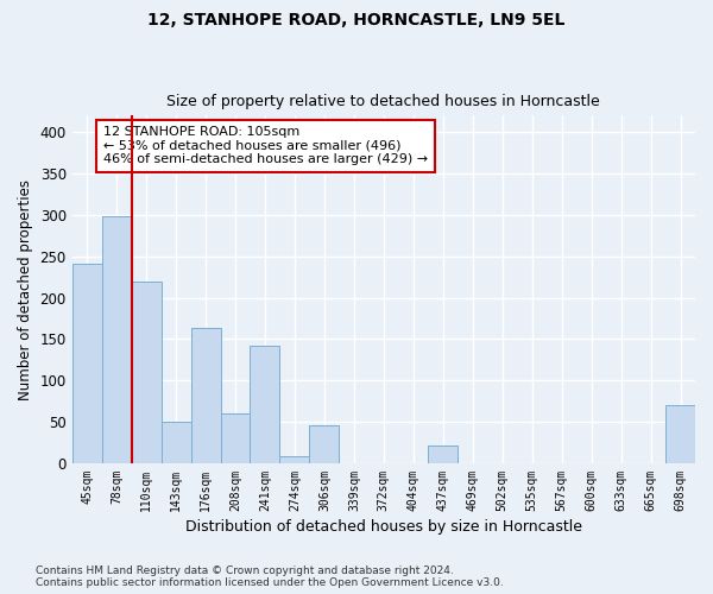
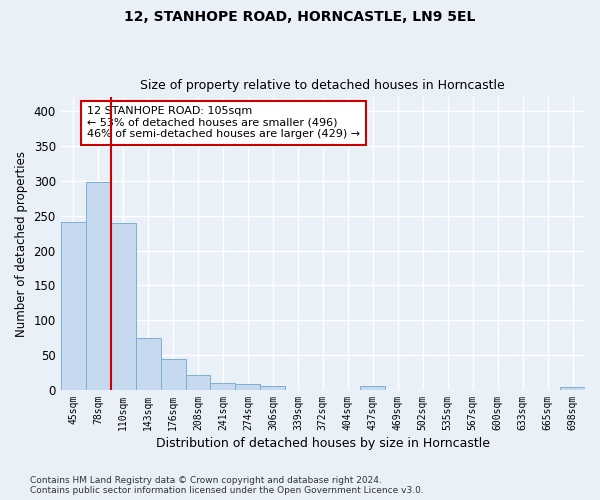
110sqm: 220 -> 239
143sqm: 50 -> 75
176sqm: 164 -> 45
208sqm: 60 -> 21
241sqm: 142 -> 10
306sqm: 46 -> 5
437sqm: 22 -> 5
698sqm: 70 -> 4
